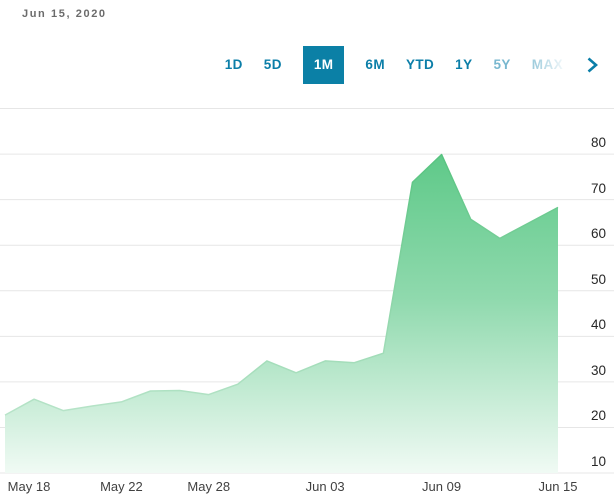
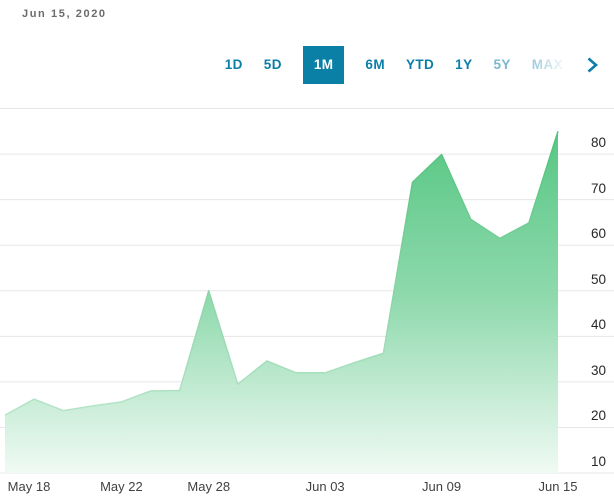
May 28: 27 -> 50
Jun 03: 35 -> 32
Jun 15: 68 -> 85
